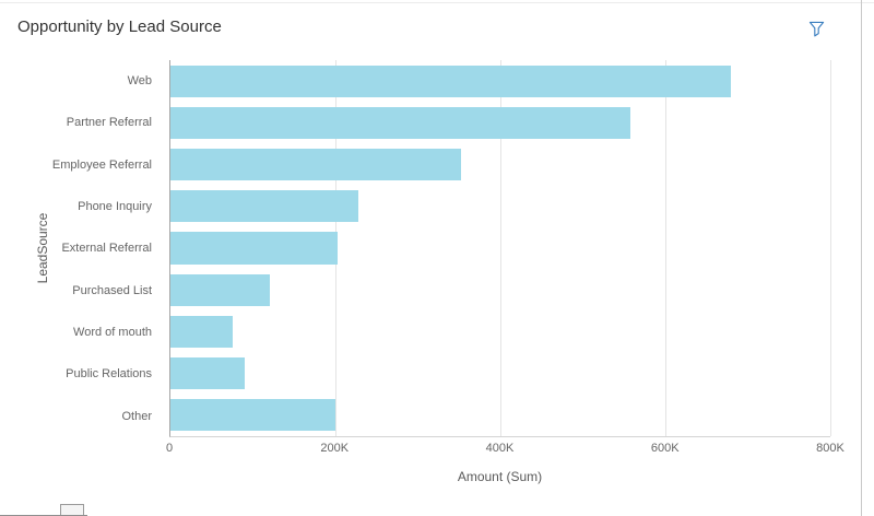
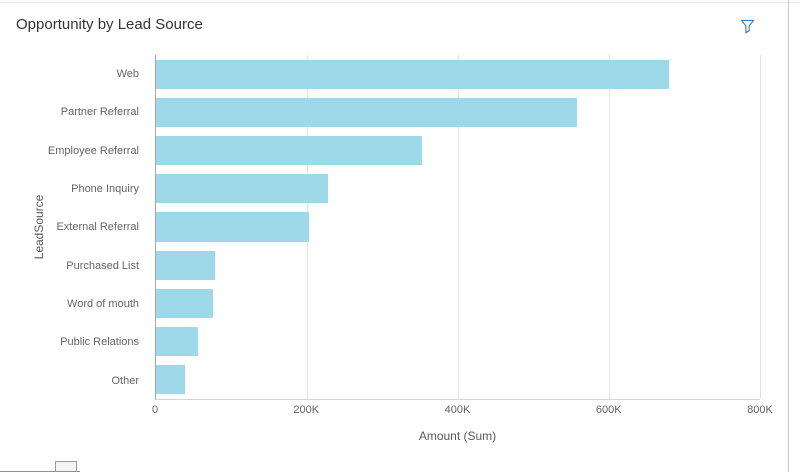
Purchased List: 120K -> 80K
Public Relations: 90K -> 60K
Other: 200K -> 40K
